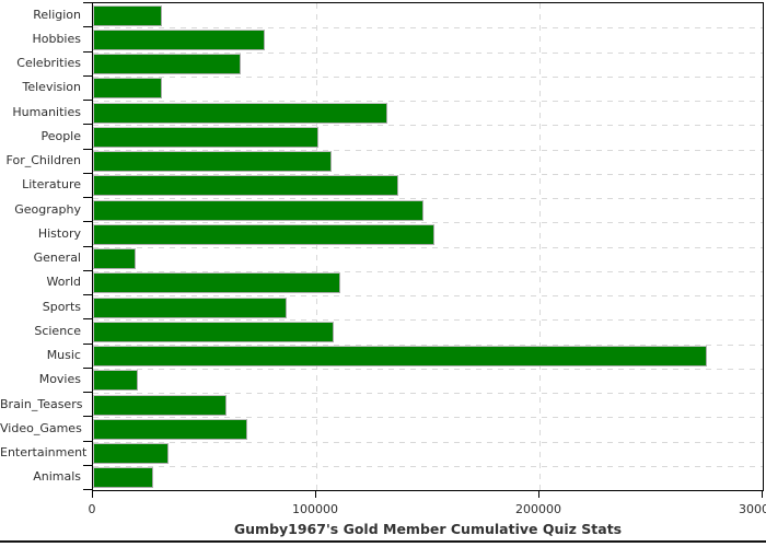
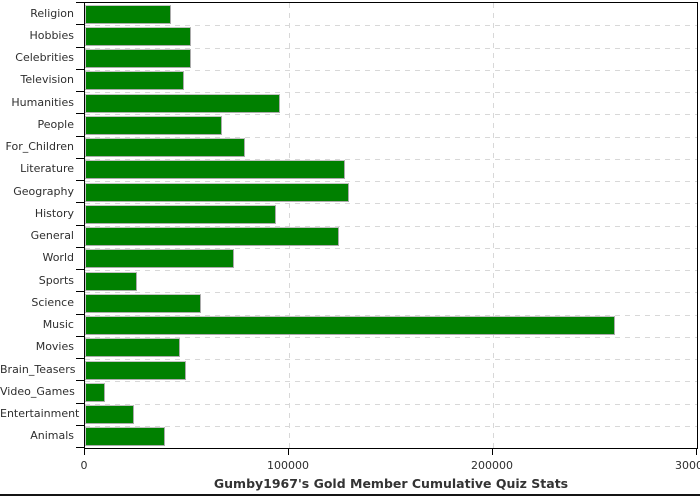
Religion: 31000 -> 42000
Hobbies: 77000 -> 52000
Celebrities: 66000 -> 52000
Television: 31000 -> 48000
Humanities: 132000 -> 96000
People: 101000 -> 67000
For_Children: 107000 -> 78000
Literature: 137000 -> 128000
Geography: 148000 -> 130000
History: 153000 -> 94000
General: 19000 -> 124000
World: 111000 -> 73000
Sports: 87000 -> 26000
Science: 108000 -> 57000
Music: 275000 -> 260000
Movies: 20000 -> 46000
Brain_Teasers: 60000 -> 50000
Video_Games: 69000 -> 10000
Entertainment: 34000 -> 24000
Animals: 27000 -> 39000
